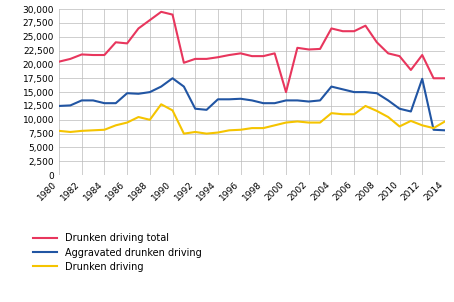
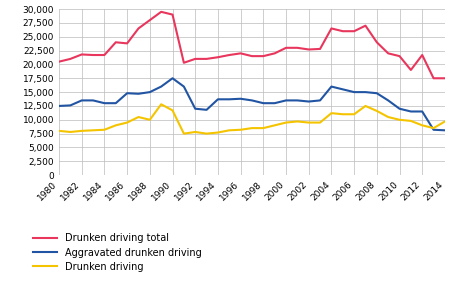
Drunken driving total/2000: 15,000 -> 23,000
Drunken driving/2010: 8,800 -> 10,000
Aggravated drunken driving/2012: 17,400 -> 11,500
